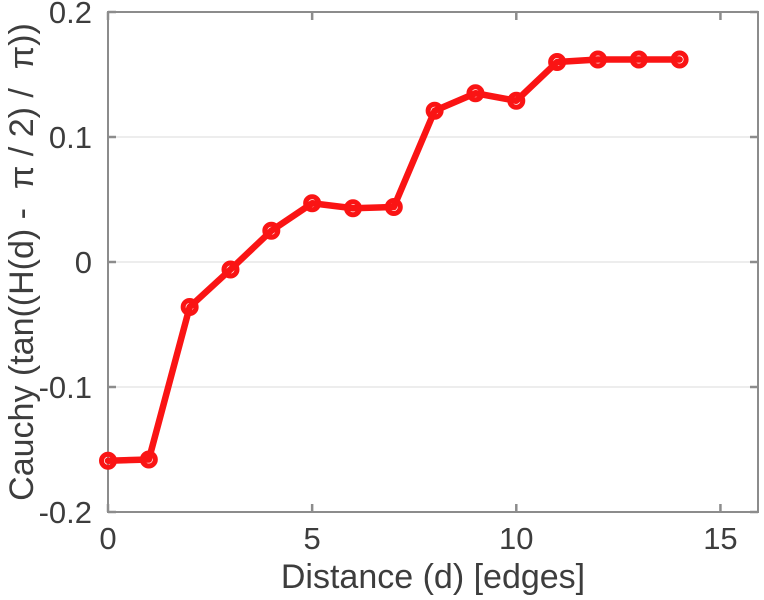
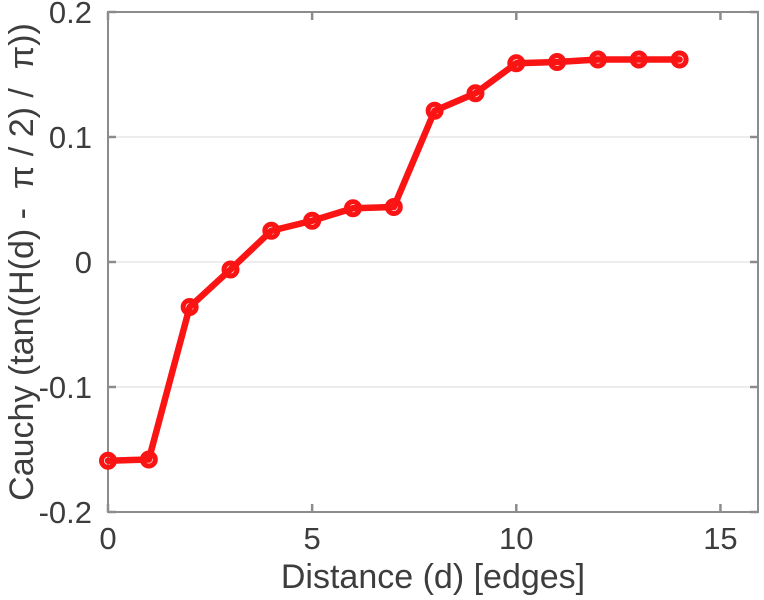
5: 0.047 -> 0.033
10: 0.129 -> 0.159
